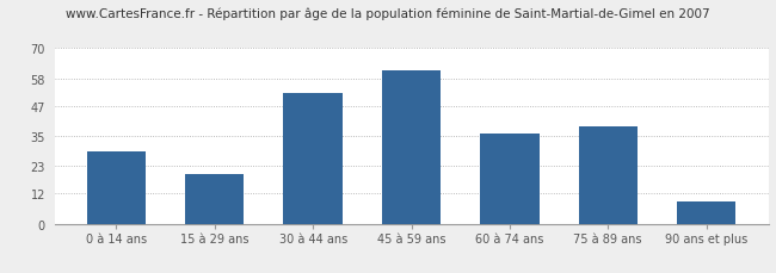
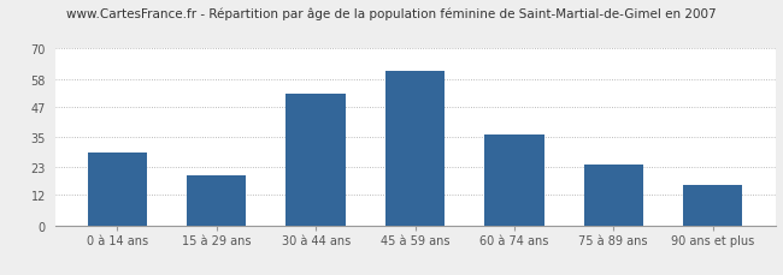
75 à 89 ans: 39 -> 24
90 ans et plus: 9 -> 16
